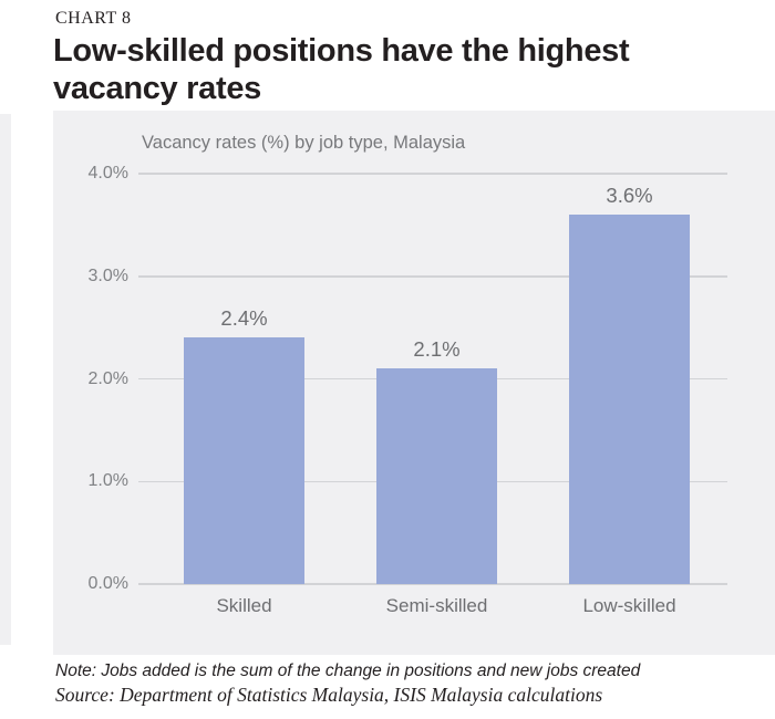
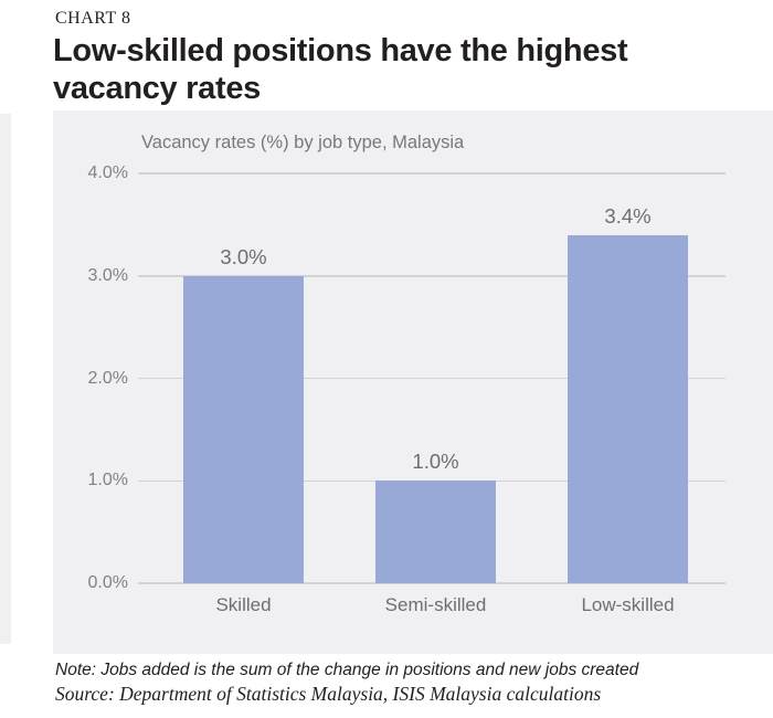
Skilled: 2.4% -> 3.0%
Semi-skilled: 2.1% -> 1.0%
Low-skilled: 3.6% -> 3.4%
